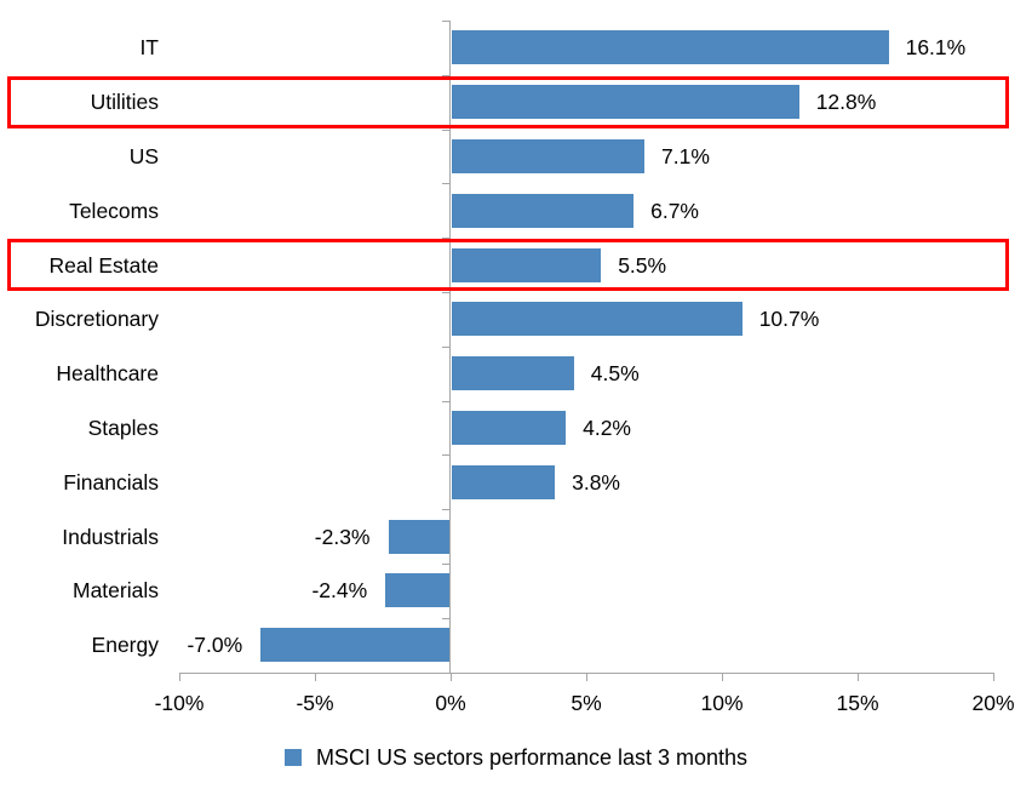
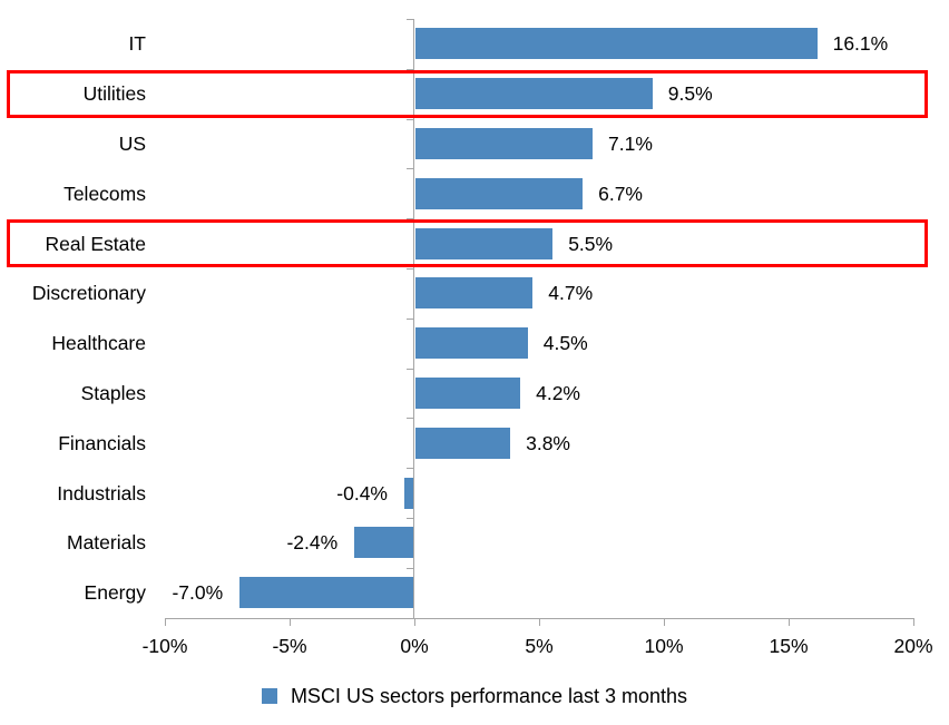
Utilities: 12.8% -> 9.5%
Discretionary: 10.7% -> 4.7%
Industrials: -2.3% -> -0.4%
